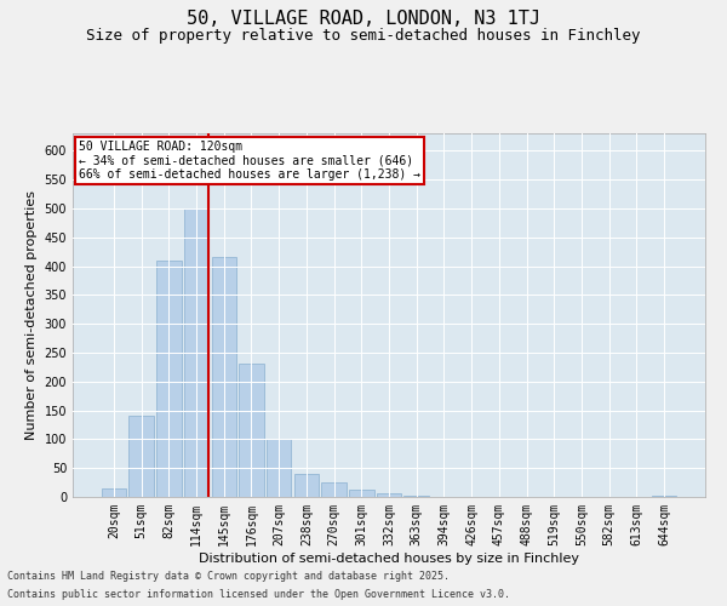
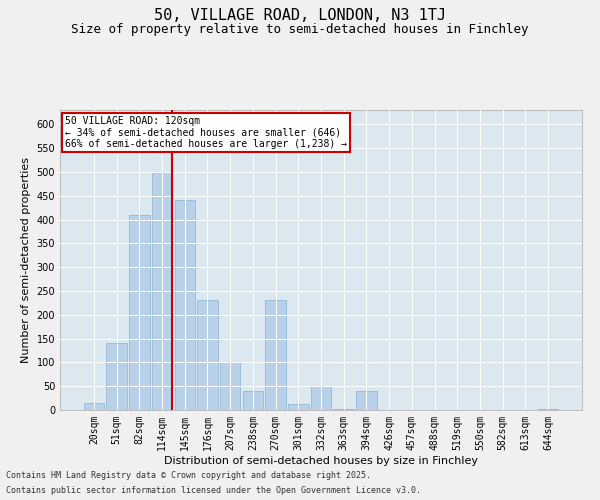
145sqm: 415 -> 440
270sqm: 25 -> 230
332sqm: 7 -> 50
394sqm: 1 -> 40
